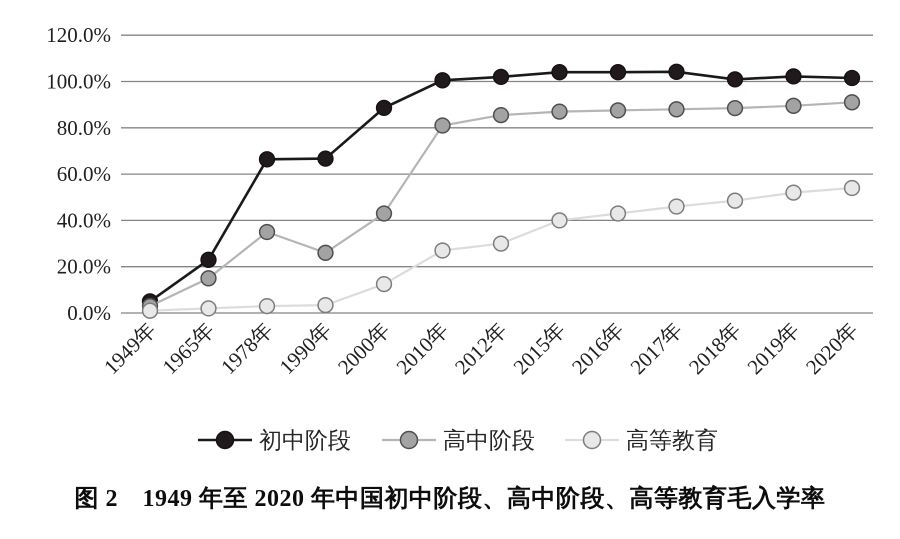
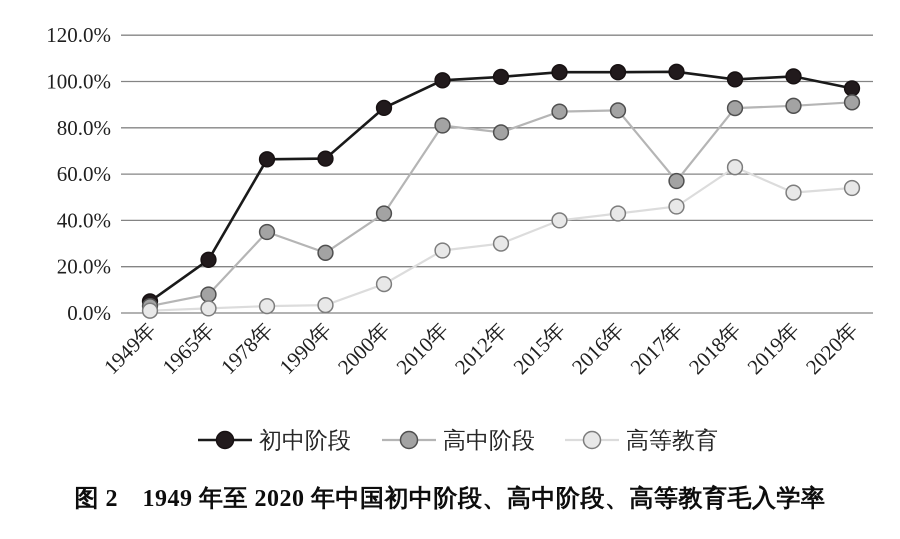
高中阶段/1965年: 15% -> 8%
高中阶段/2012年: 86% -> 78%
高中阶段/2017年: 88% -> 57%
高等教育/2018年: 48% -> 63%
初中阶段/2020年: 102% -> 97%
